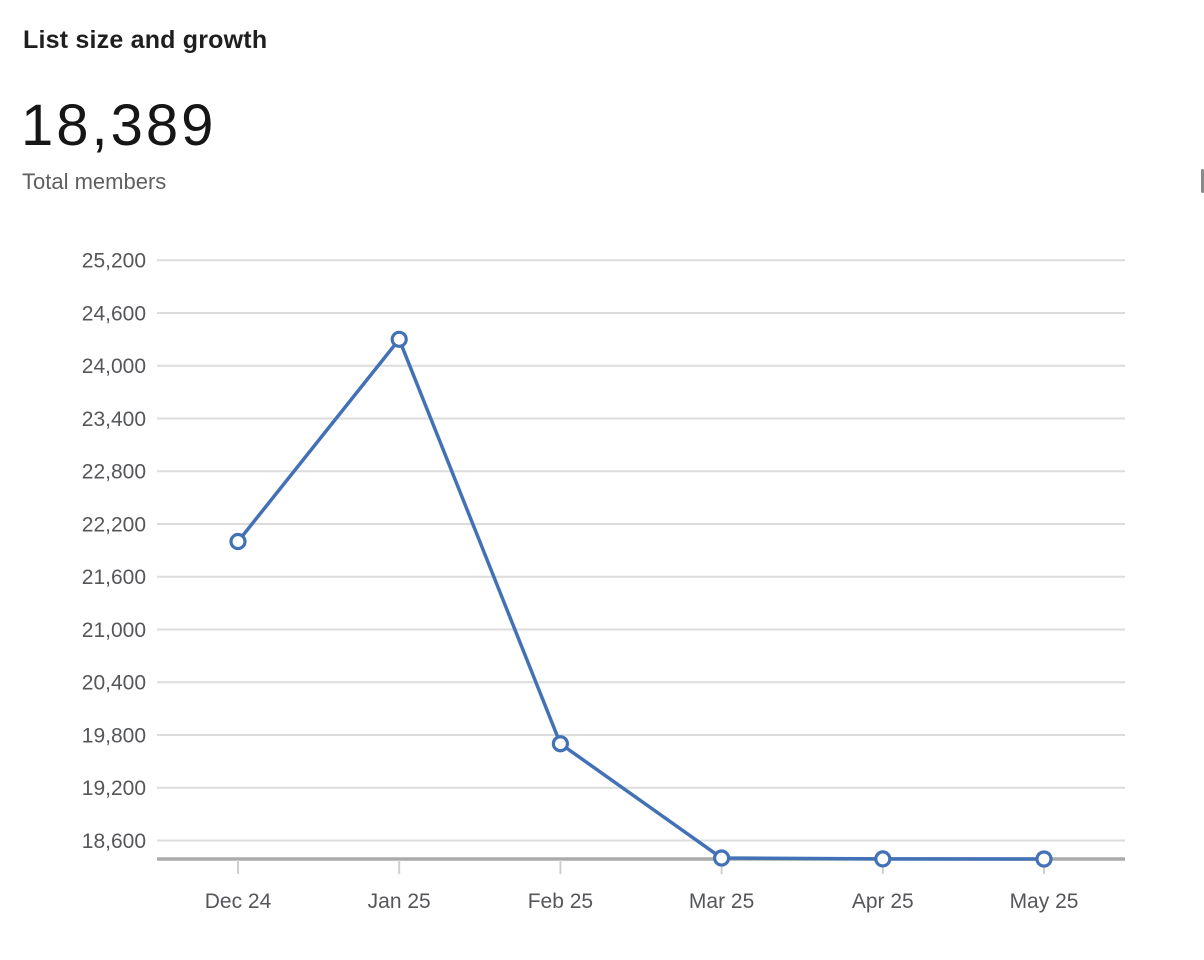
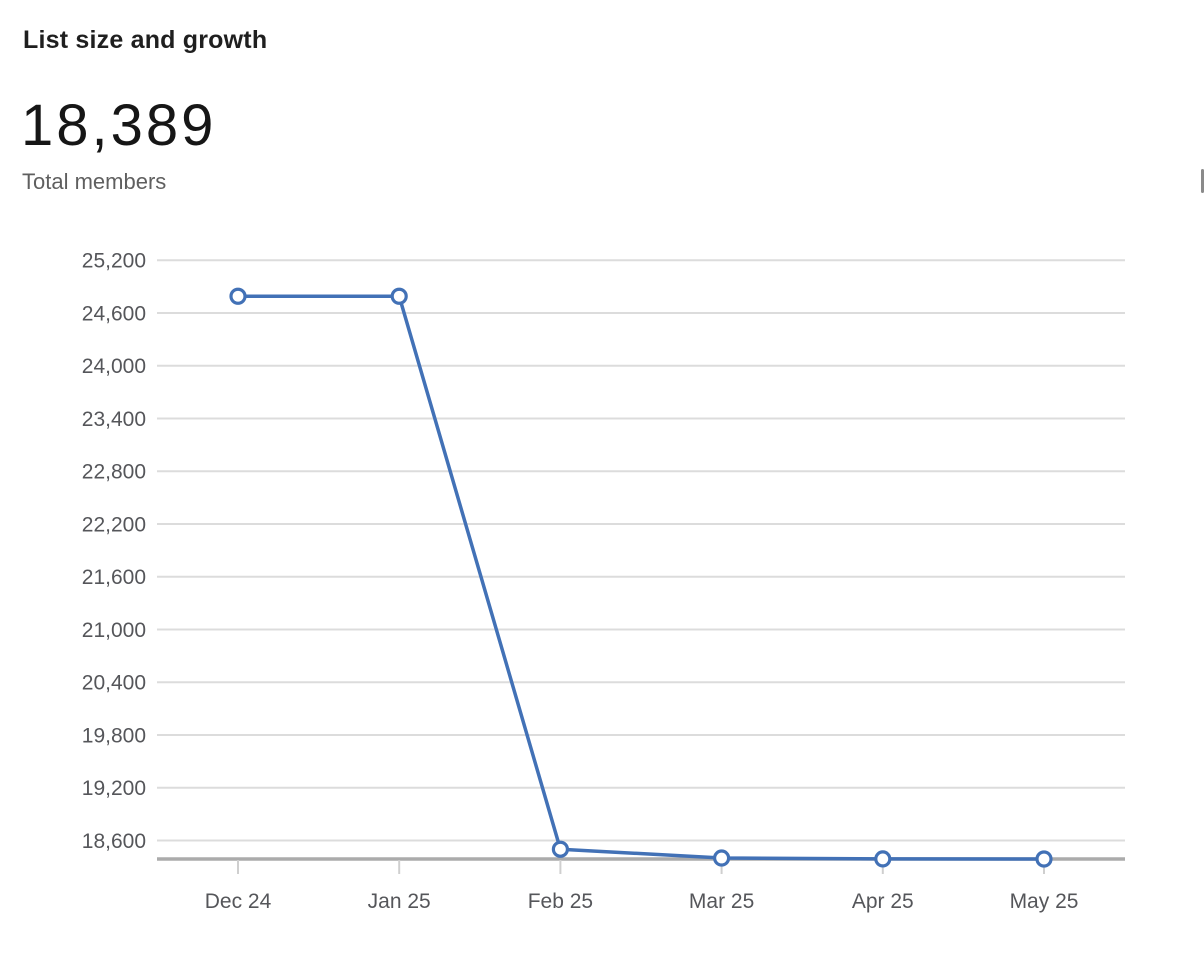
Dec 24: 22000 -> 24800
Jan 25: 24300 -> 24800
Feb 25: 19700 -> 18500
